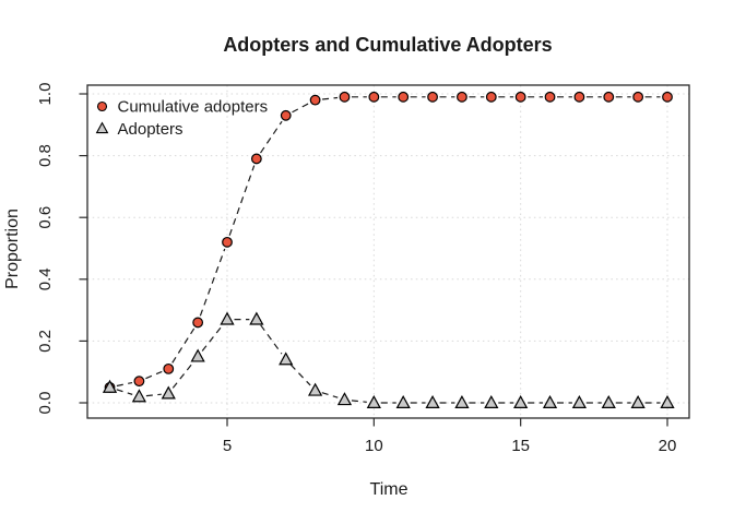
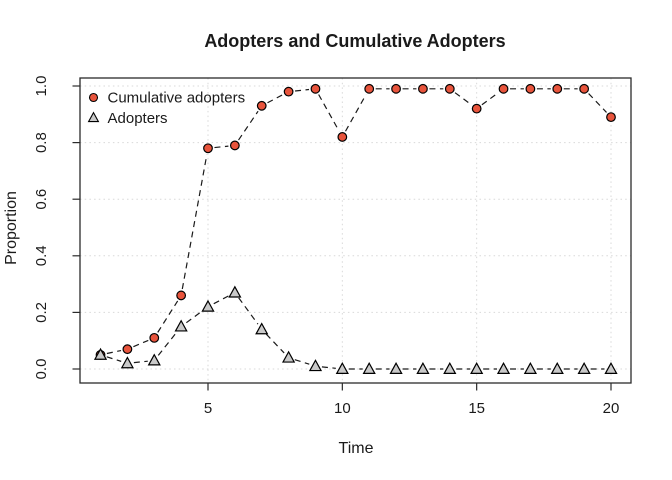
Cumulative adopters/5: 0.52 -> 0.78
Adopters/5: 0.27 -> 0.22
Cumulative adopters/10: 0.99 -> 0.82
Cumulative adopters/15: 0.99 -> 0.92
Cumulative adopters/20: 0.99 -> 0.89
